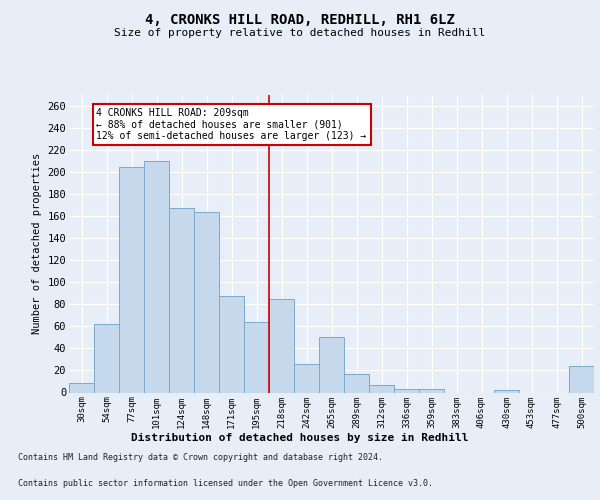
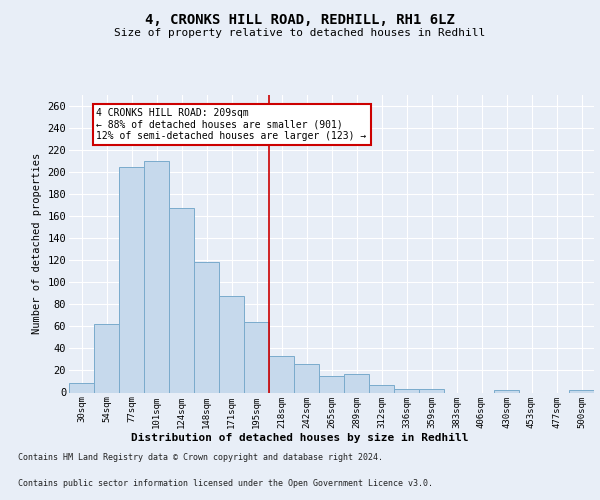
148sqm: 164 -> 118
218sqm: 85 -> 33
265sqm: 50 -> 15
500sqm: 24 -> 2
